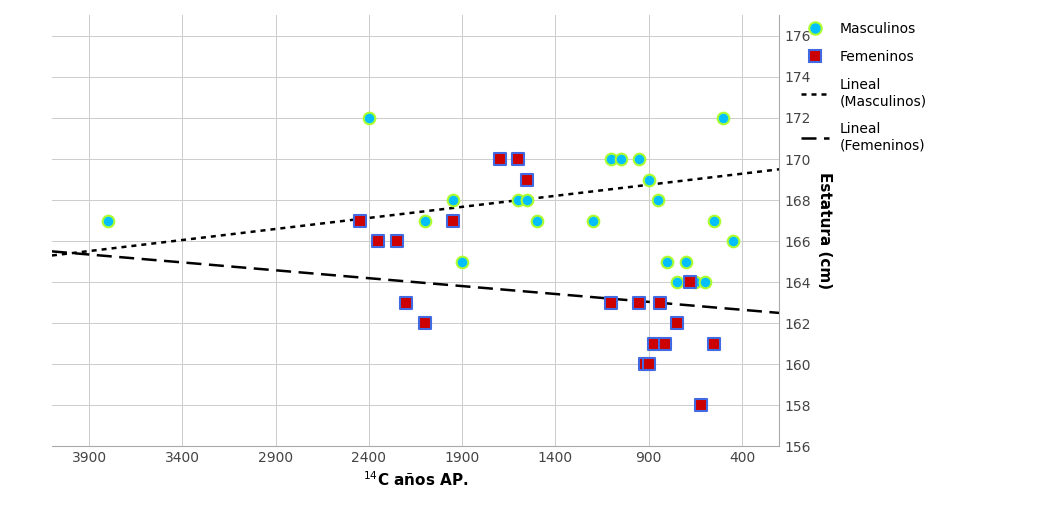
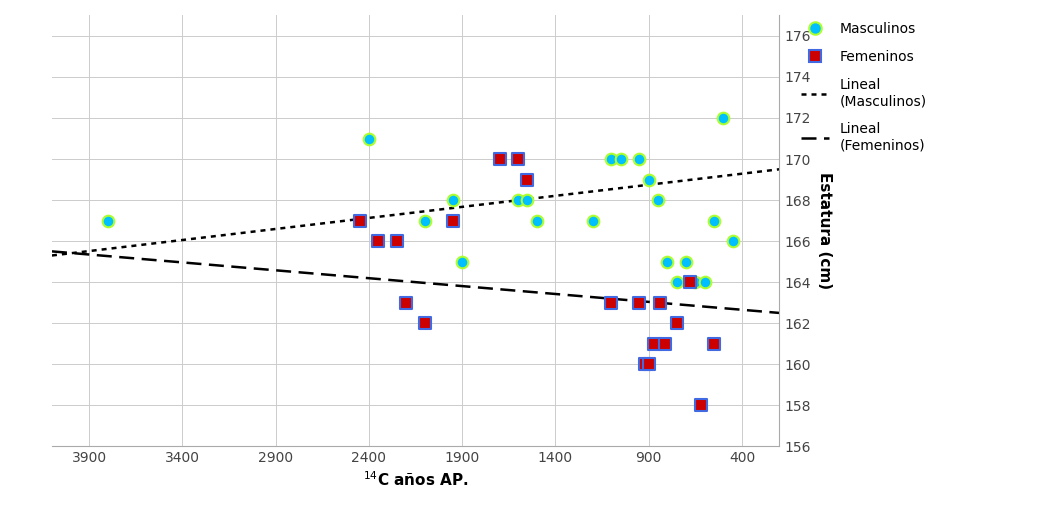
Masculinos/2400: 172 -> 171
